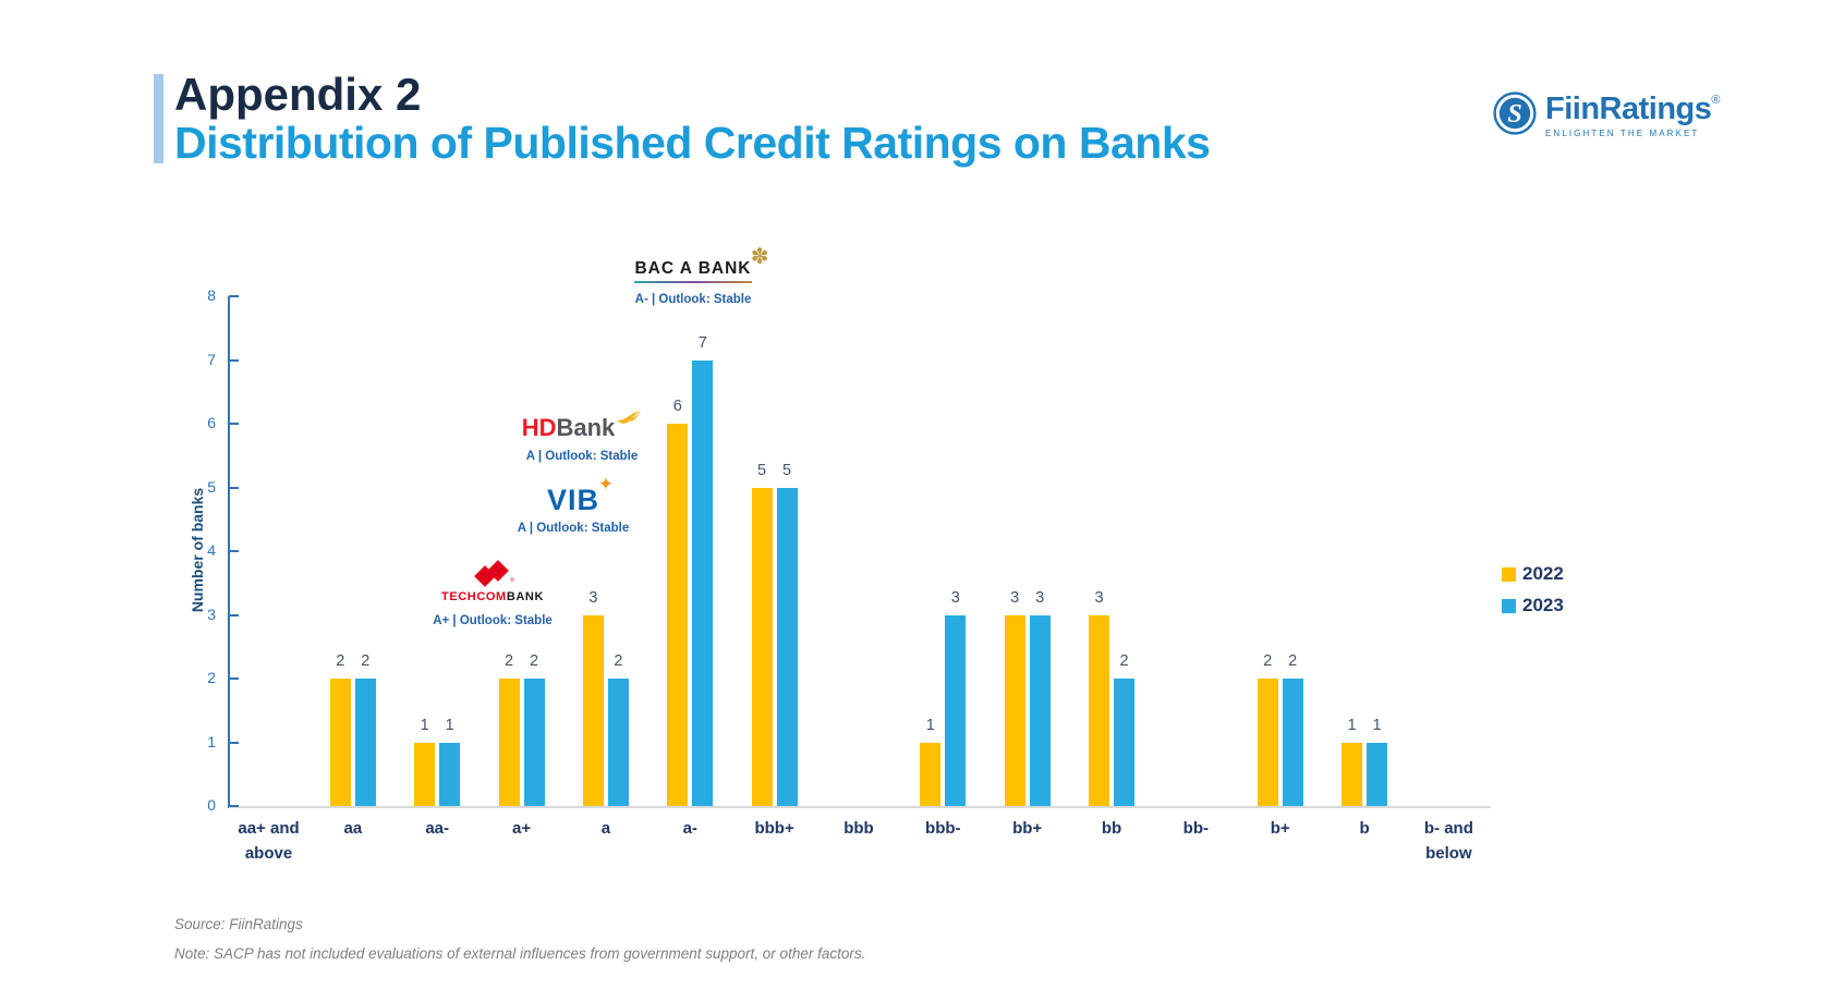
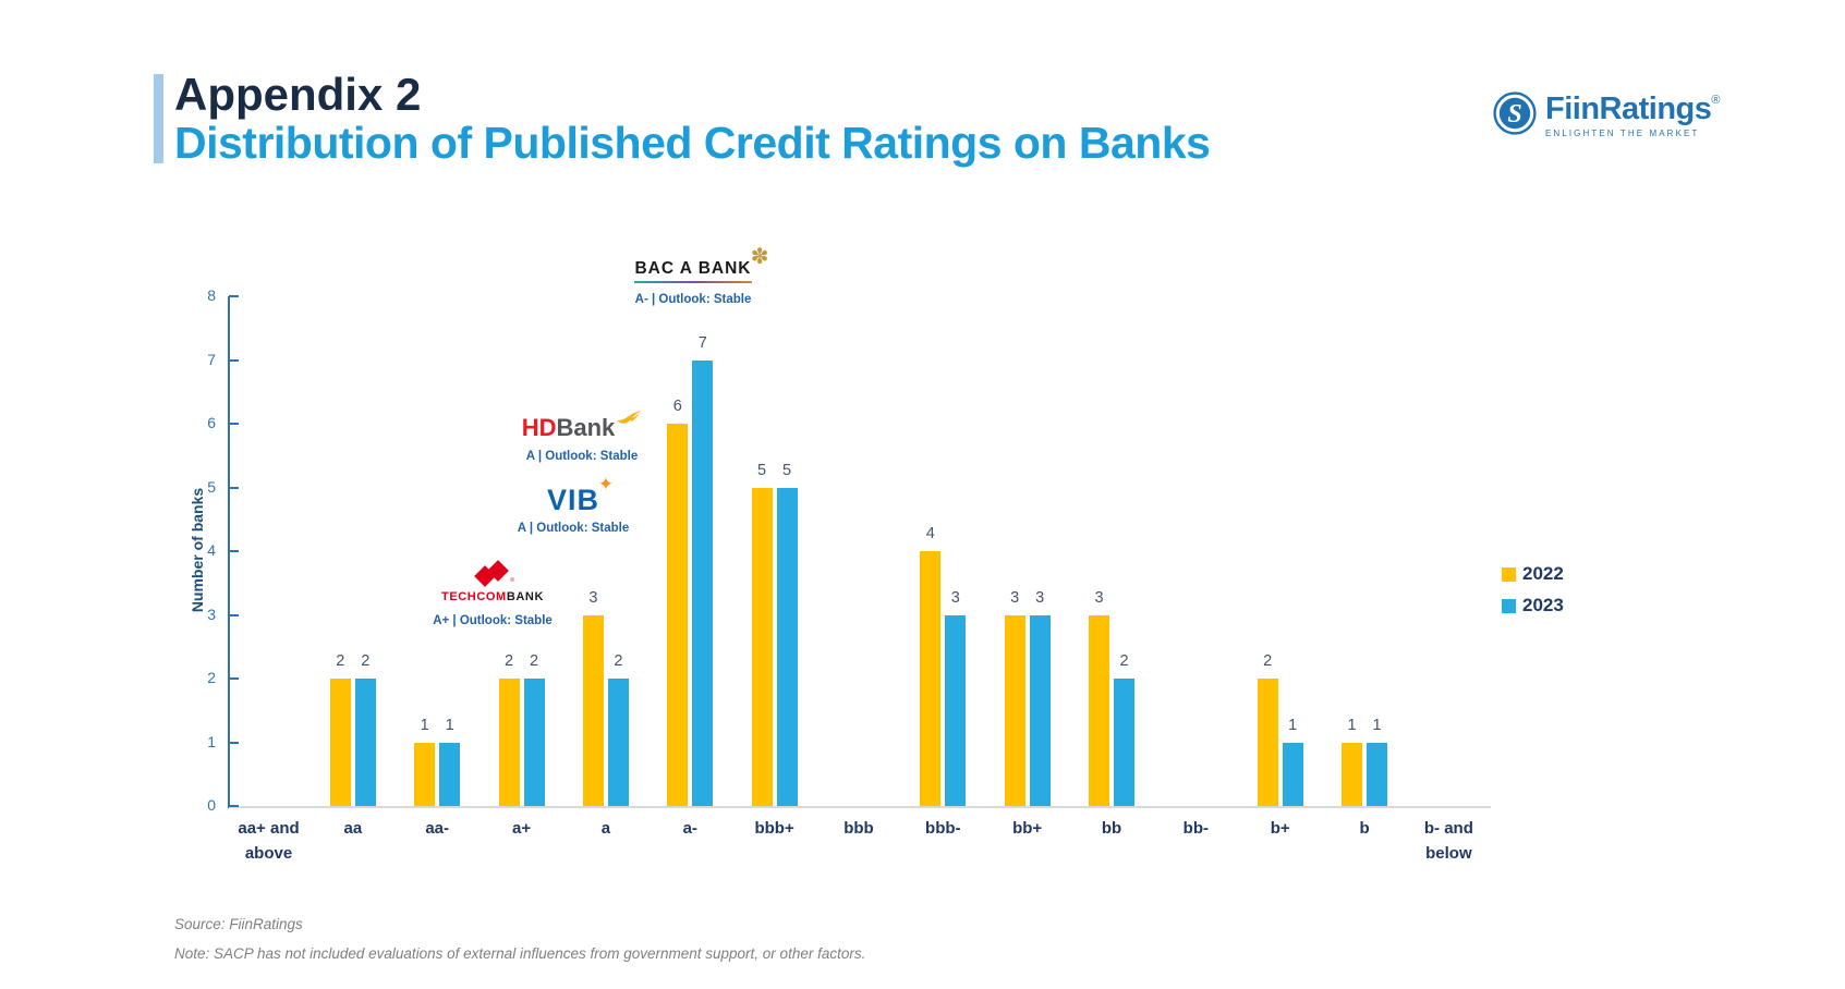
2022/bbb-: 1 -> 4
2023/b+: 2 -> 1
